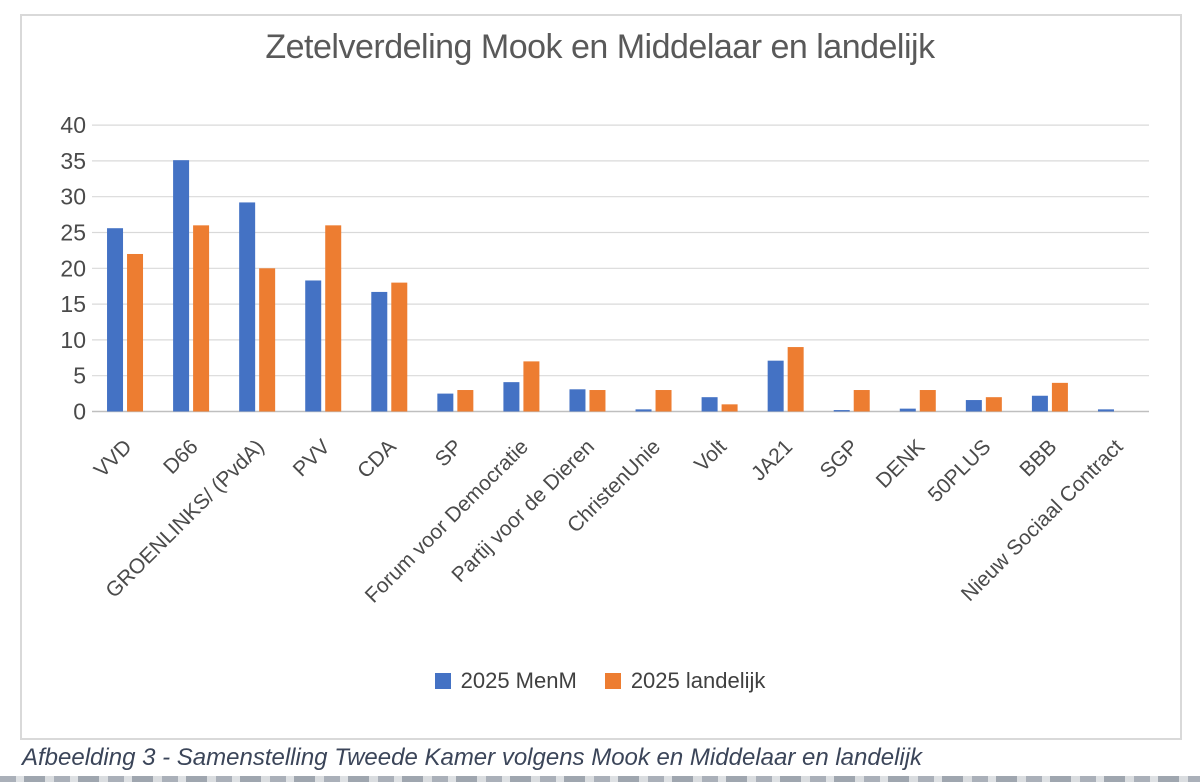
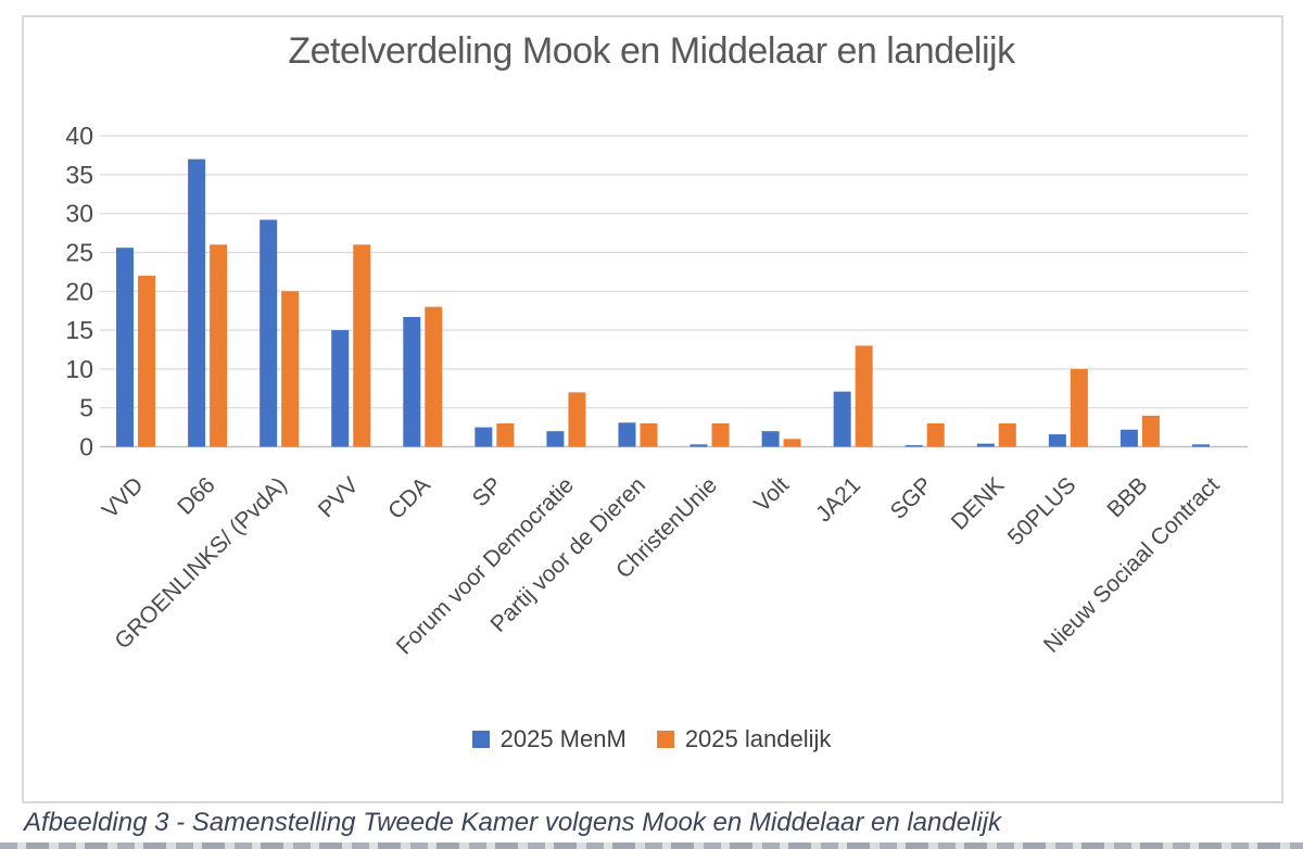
2025 MenM/D66: 35 -> 37
2025 MenM/PVV: 18 -> 15
2025 MenM/Forum voor Democratie: 4 -> 2
2025 landelijk/JA21: 9 -> 13
2025 landelijk/50PLUS: 2 -> 10
